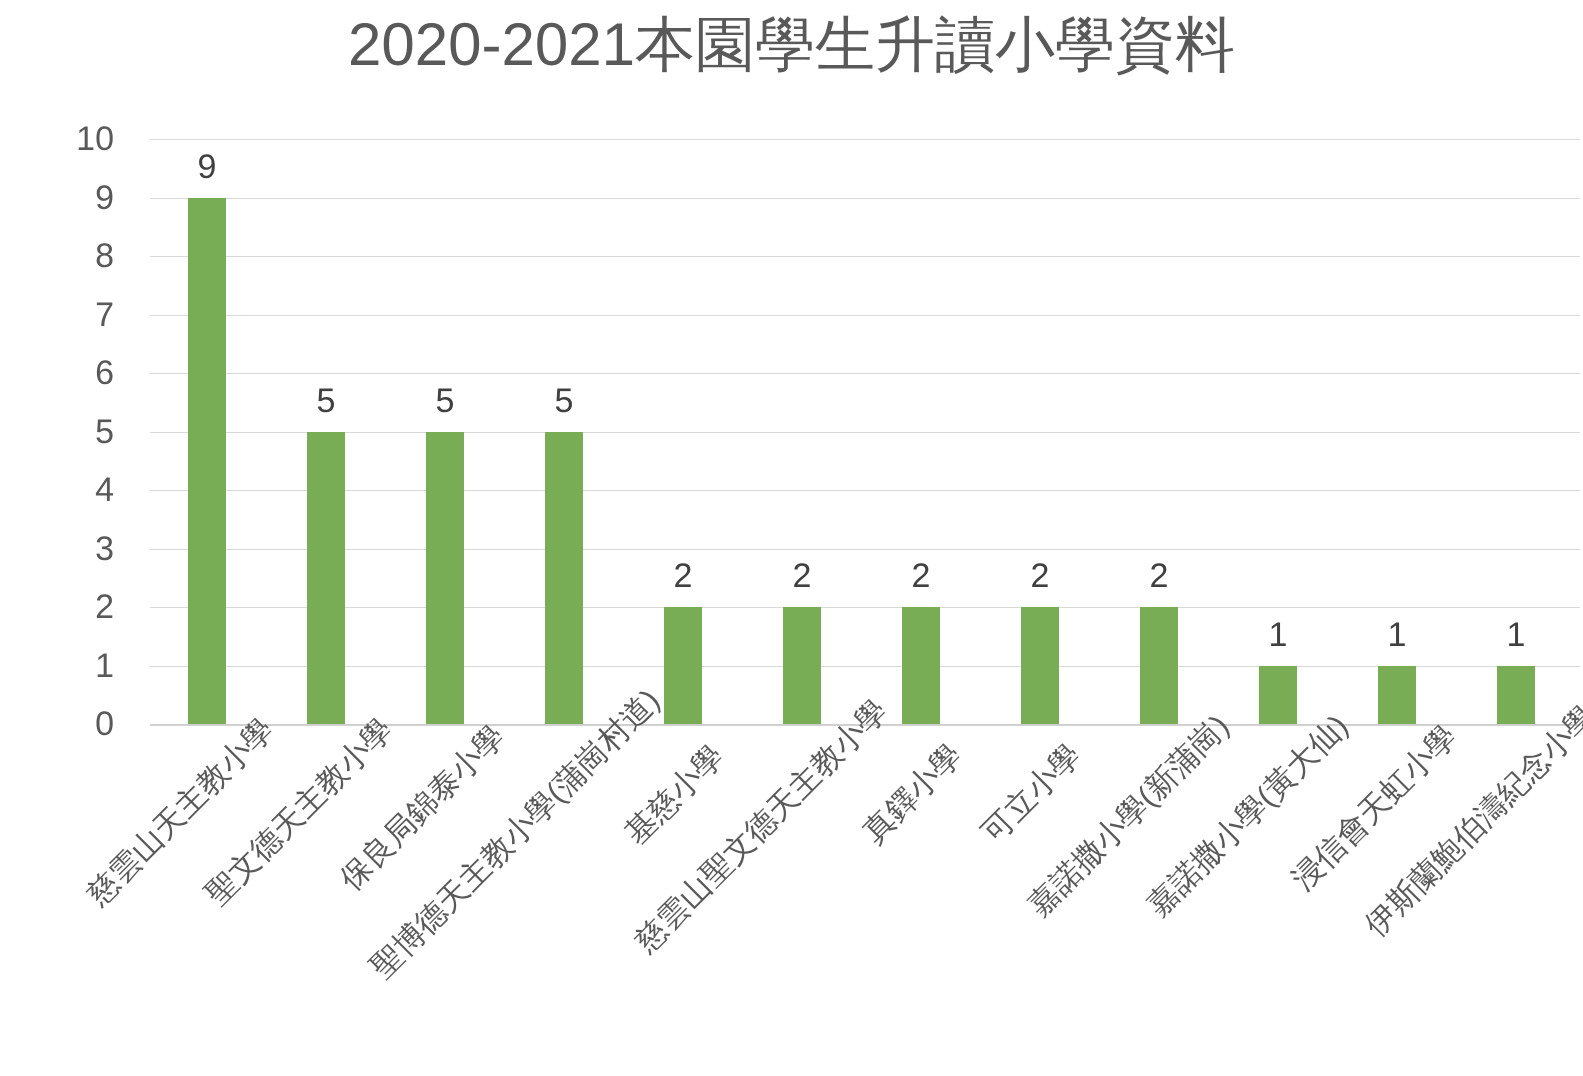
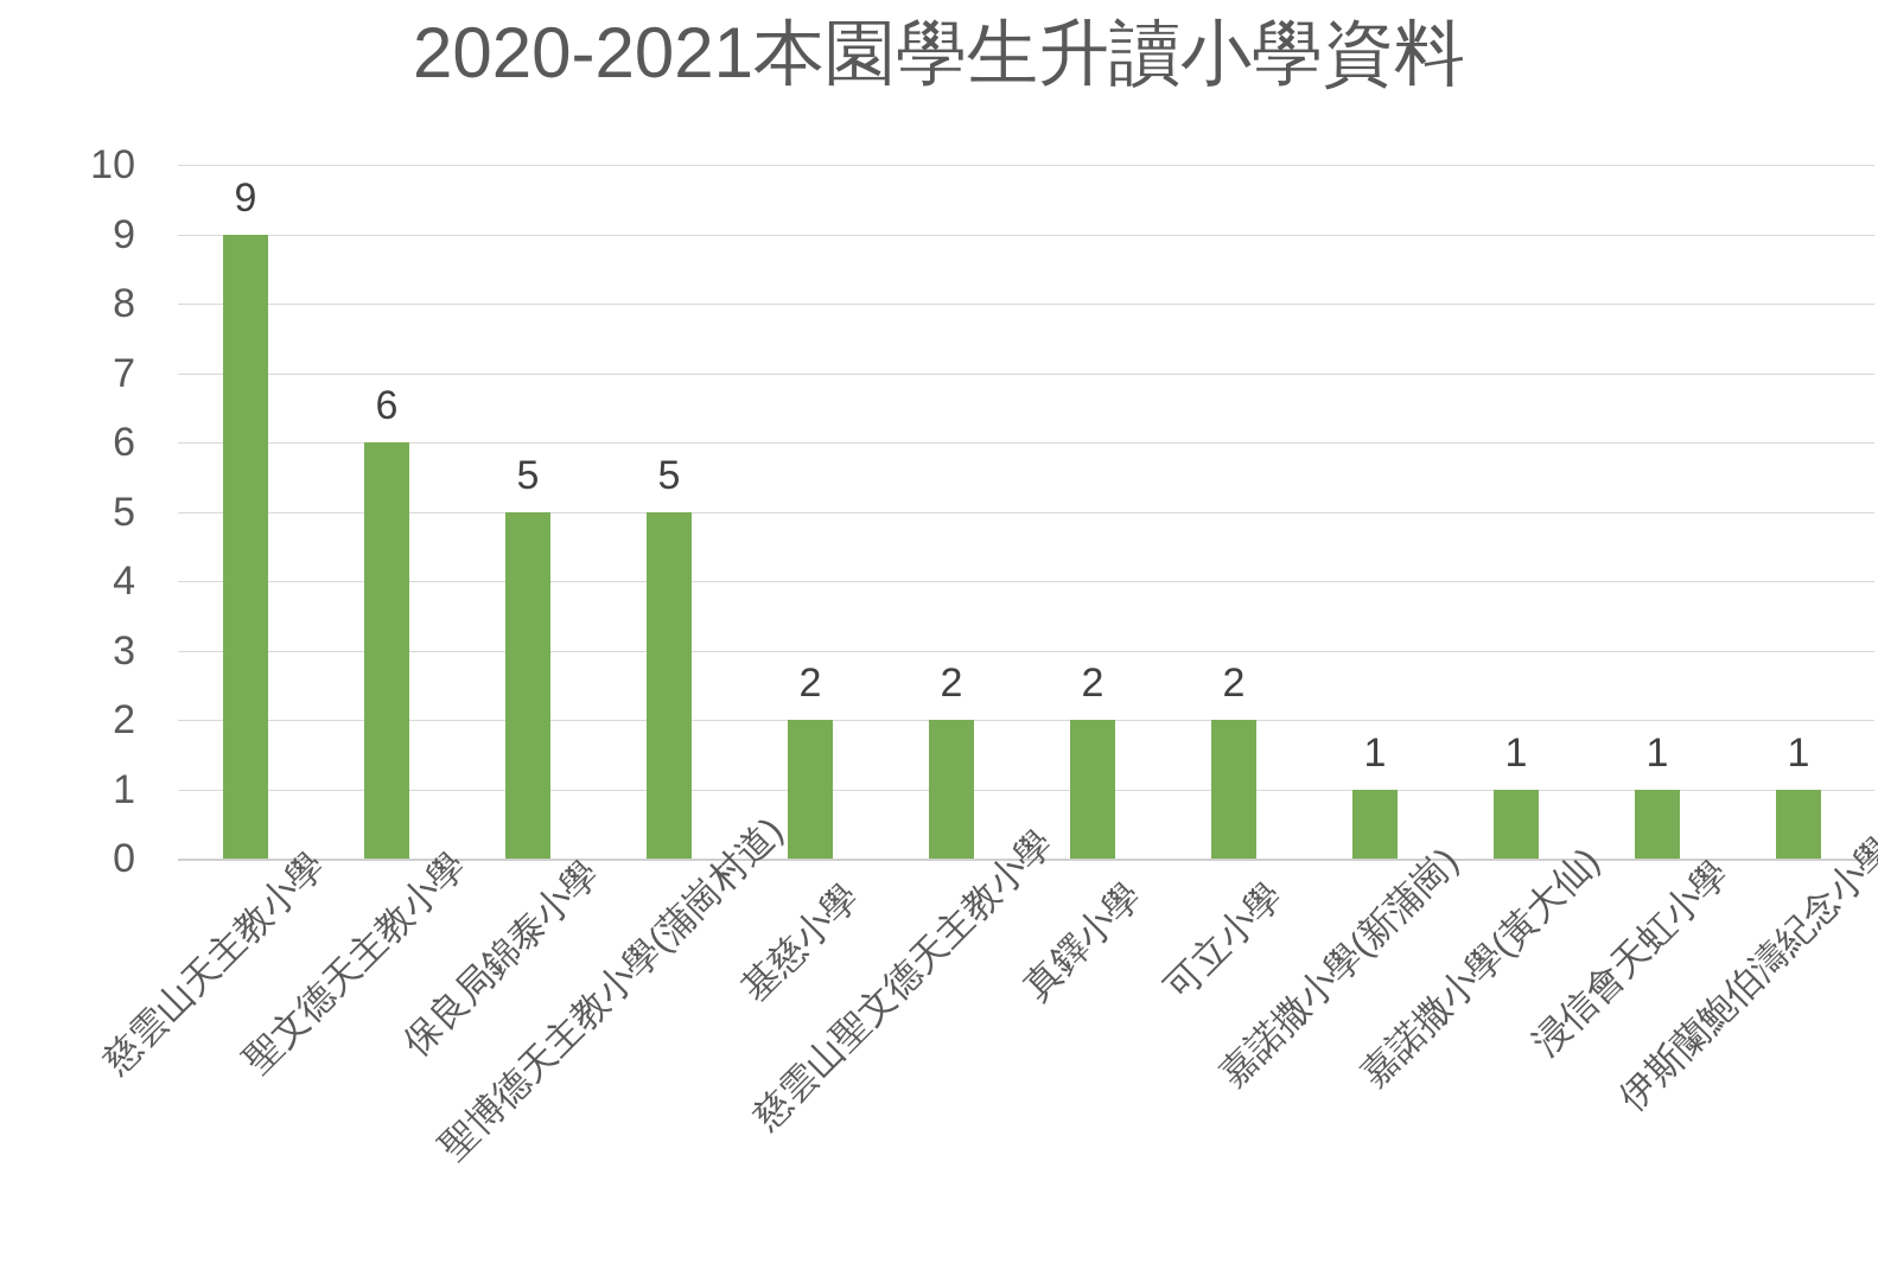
聖文德天主教小學: 5 -> 6
嘉諾撒小學(新蒲崗): 2 -> 1
